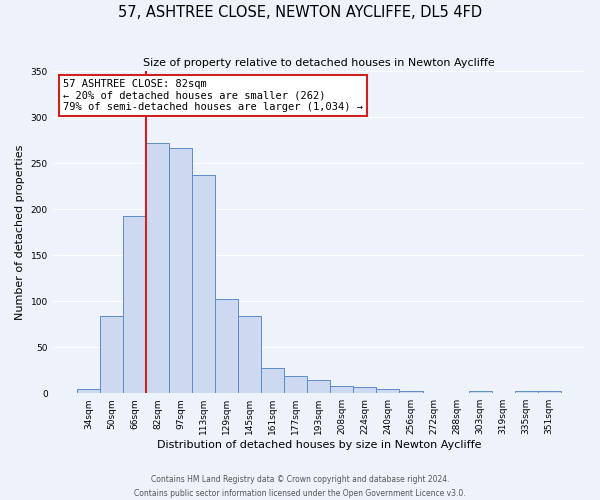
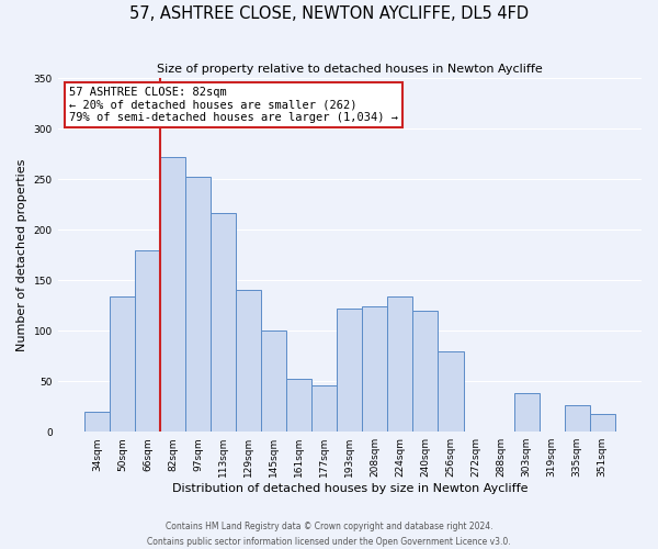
34sqm: 5 -> 20
50sqm: 84 -> 134
66sqm: 193 -> 180
97sqm: 266 -> 252
113sqm: 237 -> 216
129sqm: 102 -> 140
145sqm: 84 -> 100
161sqm: 27 -> 52
177sqm: 19 -> 46
193sqm: 14 -> 122
208sqm: 8 -> 124
224sqm: 7 -> 134
240sqm: 5 -> 120
256sqm: 2 -> 80
303sqm: 2 -> 38
335sqm: 2 -> 26
351sqm: 2 -> 18
